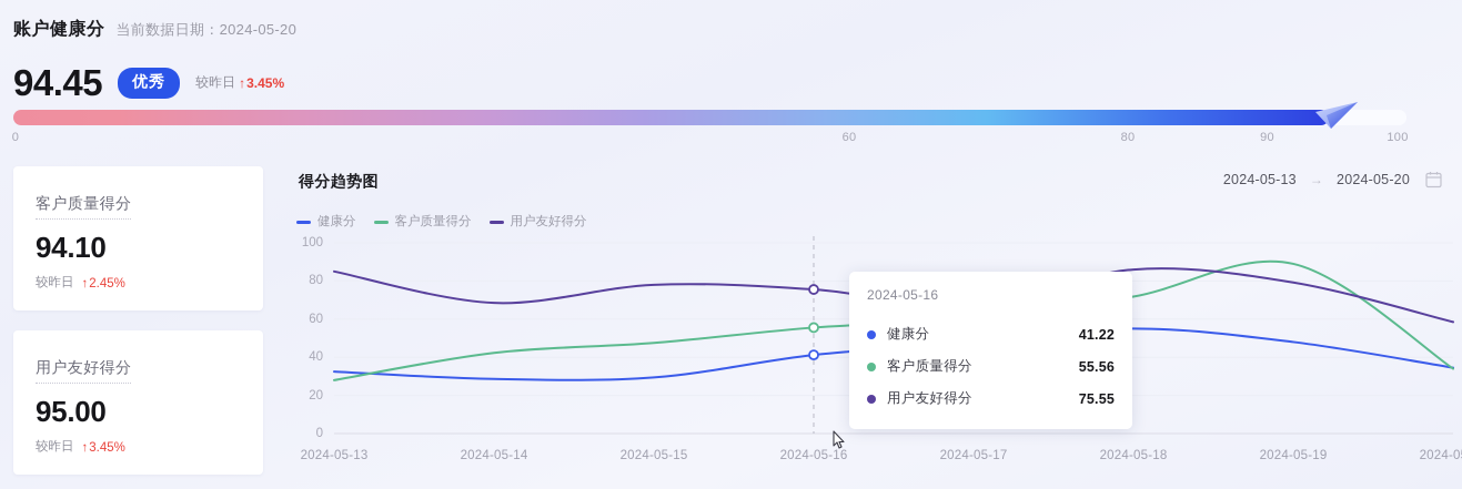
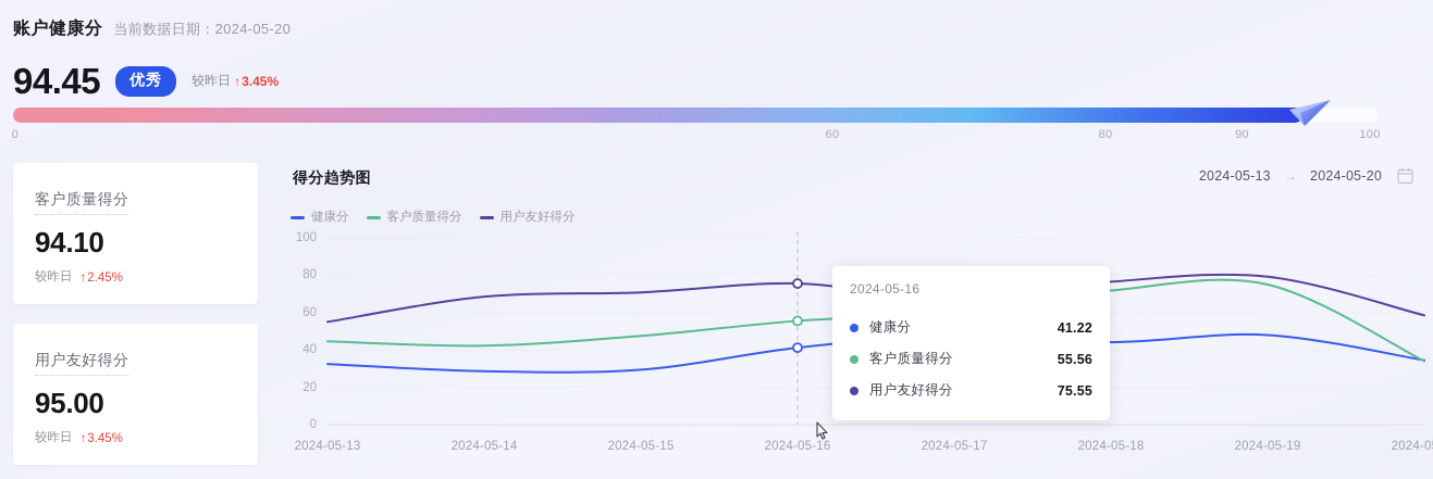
客户质量得分/2024-05-13: 28 -> 45
用户友好得分/2024-05-13: 85 -> 55
用户友好得分/2024-05-15: 78 -> 71
健康分/2024-05-18: 55 -> 44
用户友好得分/2024-05-18: 86 -> 76
客户质量得分/2024-05-19: 89 -> 75
